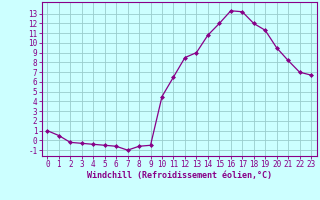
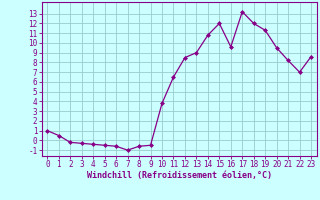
10: 4.5 -> 3.8
16: 13.3 -> 9.6
23: 6.7 -> 8.6
